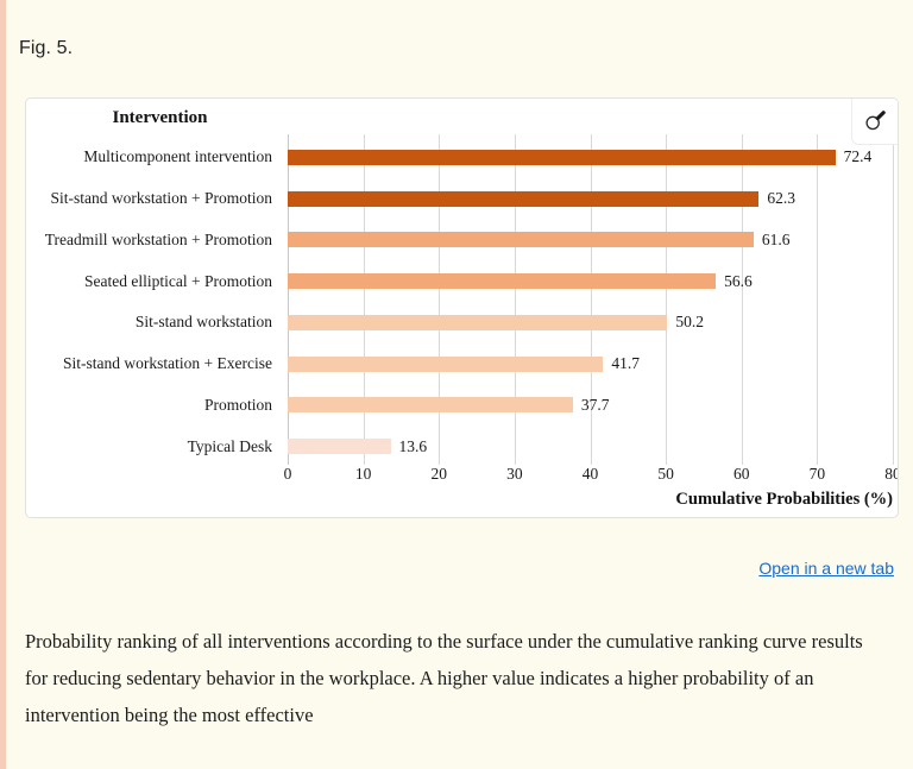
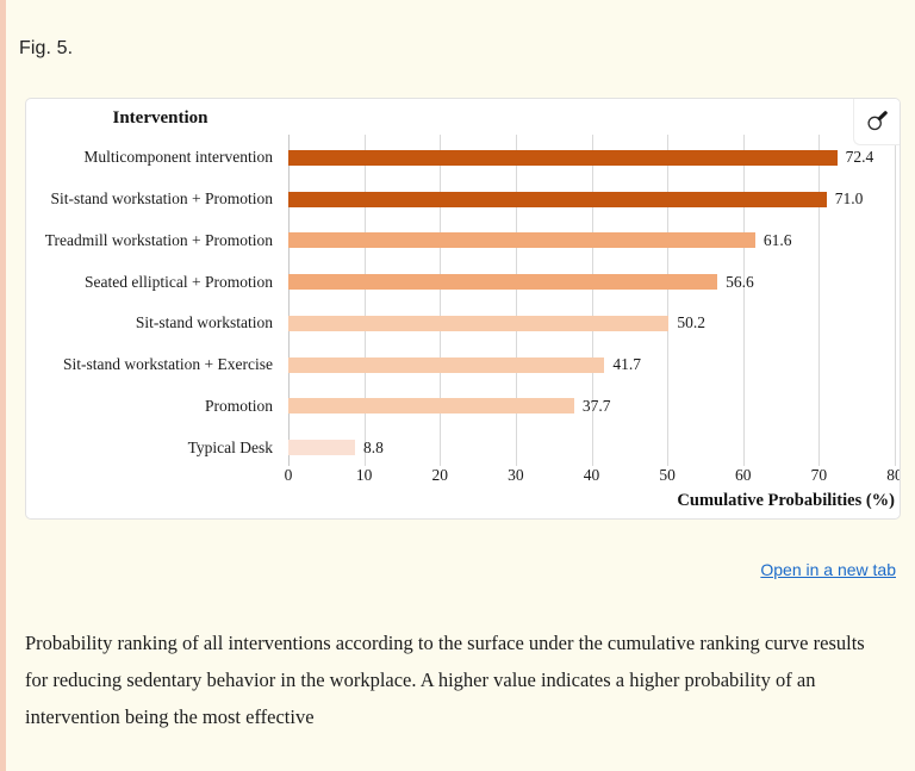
Sit-stand workstation + Promotion: 62.3 -> 71.0
Typical Desk: 13.6 -> 8.8
